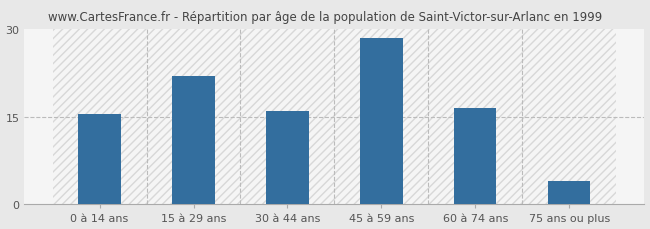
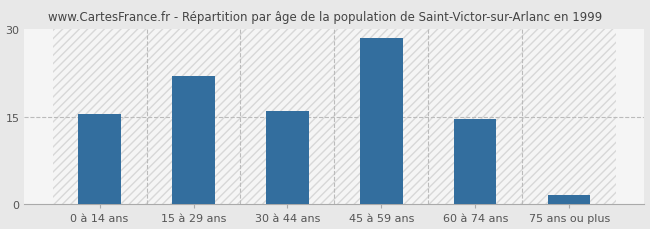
60 à 74 ans: 16.5 -> 14.6
75 ans ou plus: 4.0 -> 1.6
